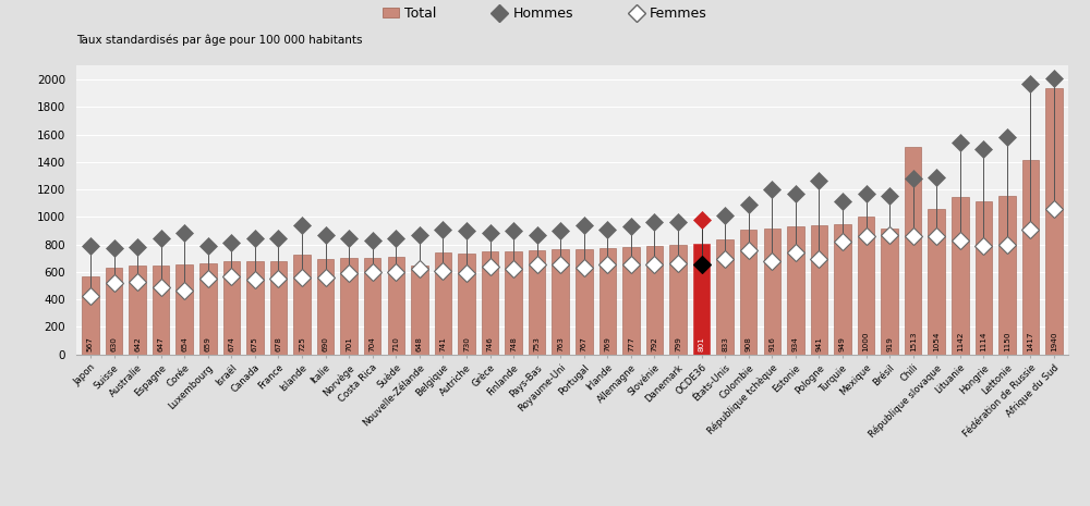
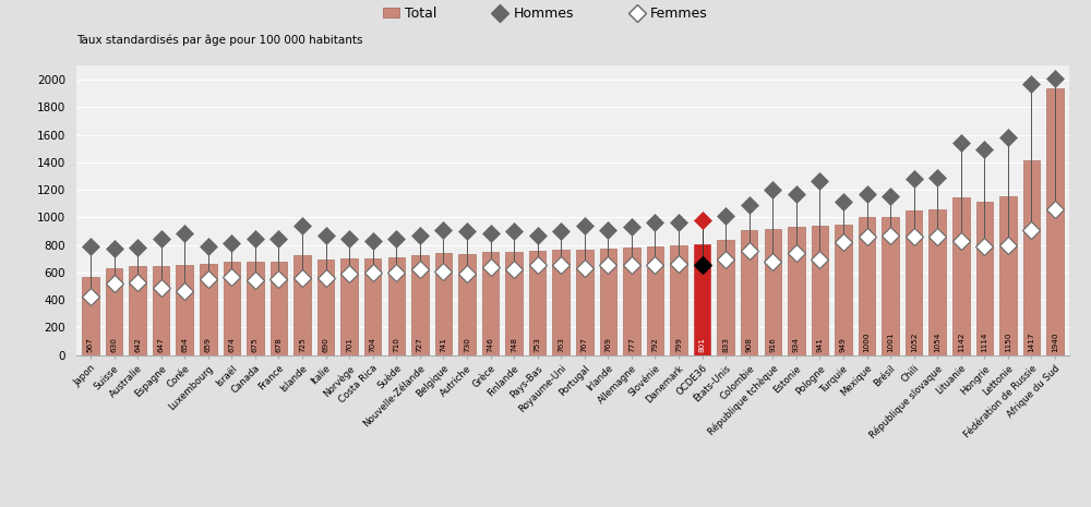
Nouvelle-Zélande: 648 -> 727
Brésil: 919 -> 1001
Chili: 1513 -> 1052
